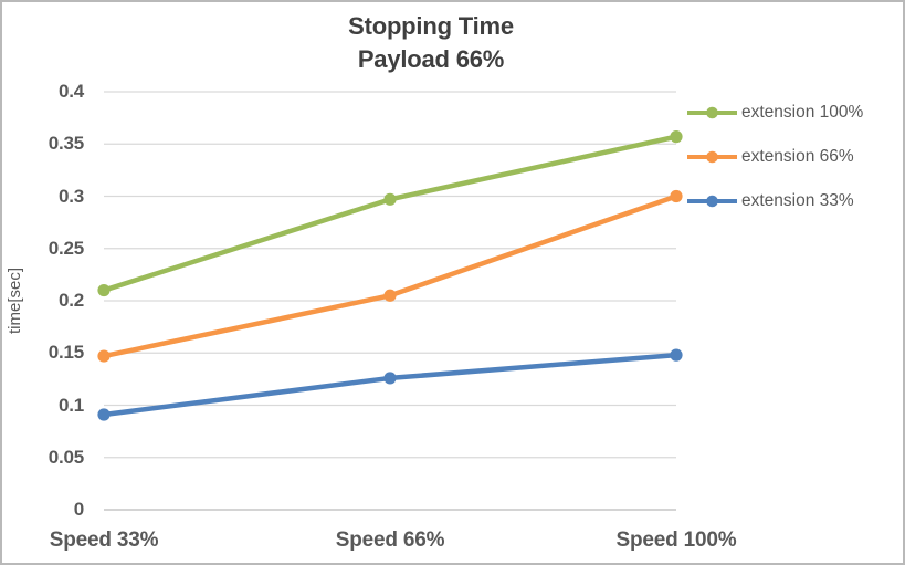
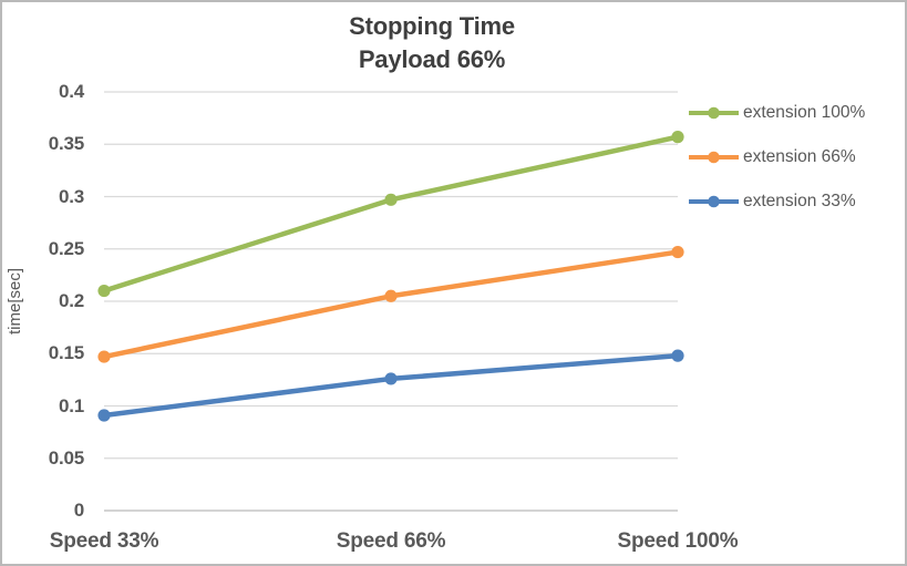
extension 66%/Speed 100%: 0.30 -> 0.25
